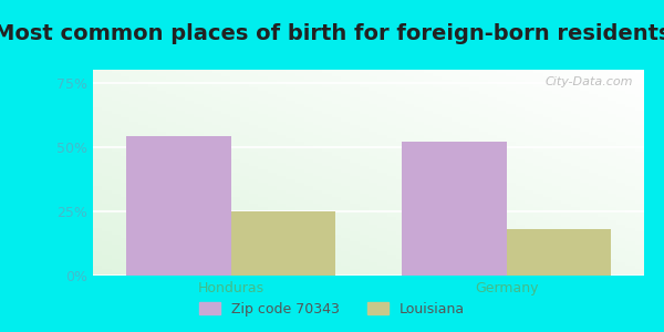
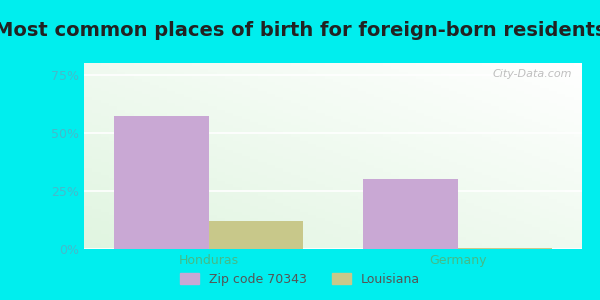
Zip code 70343/Honduras: 54% -> 57%
Louisiana/Honduras: 25.0% -> 12.0%
Zip code 70343/Germany: 52% -> 30%
Louisiana/Germany: 18.0% -> 0.5%
